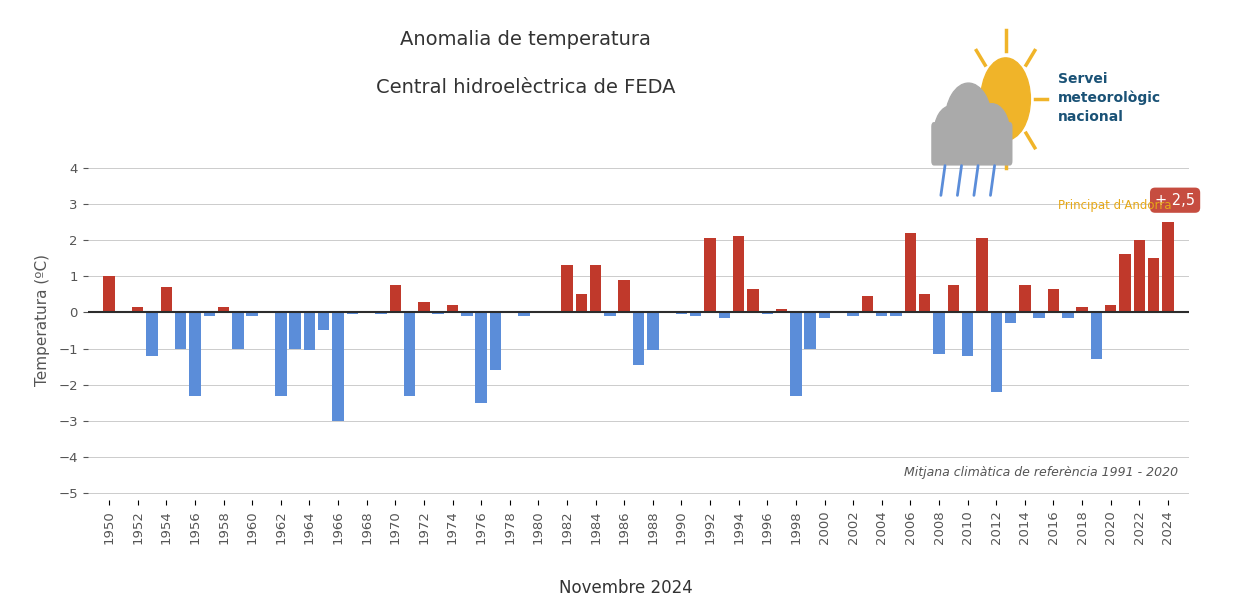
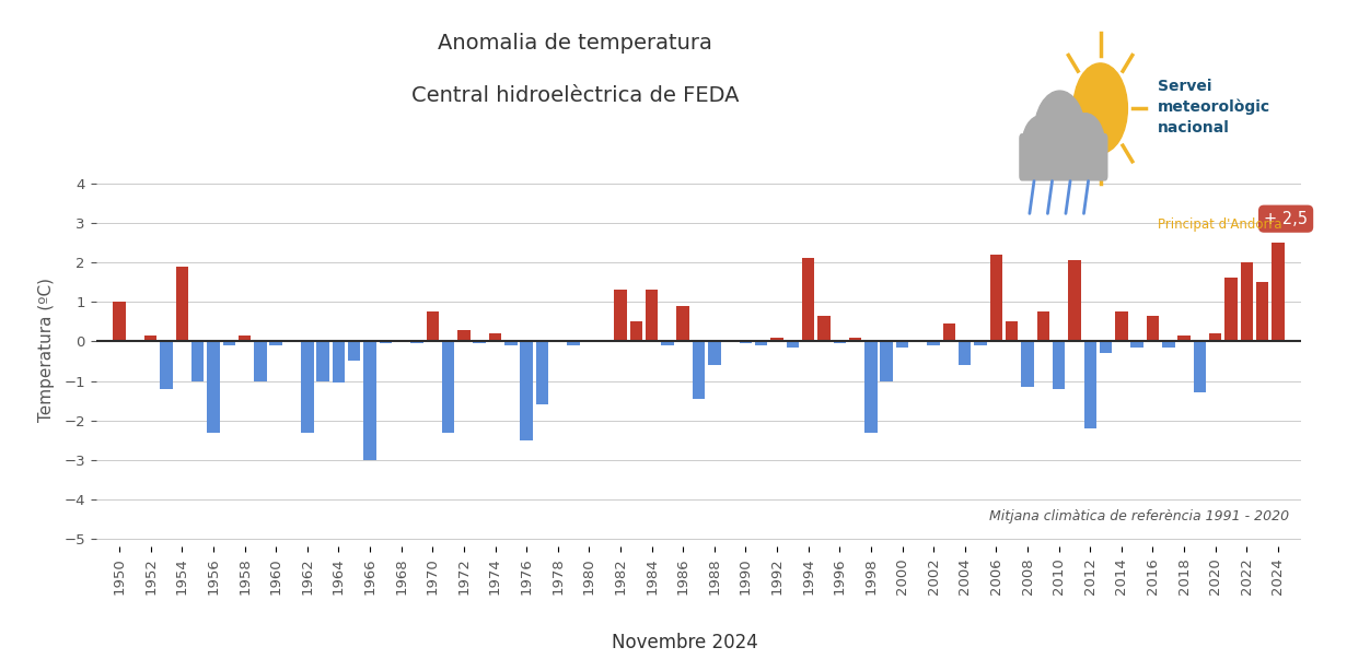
1954: 0.70 -> 1.90
1988: -1.05 -> -0.60
1992: 2.05 -> 0.10
2004: -0.10 -> -0.60
